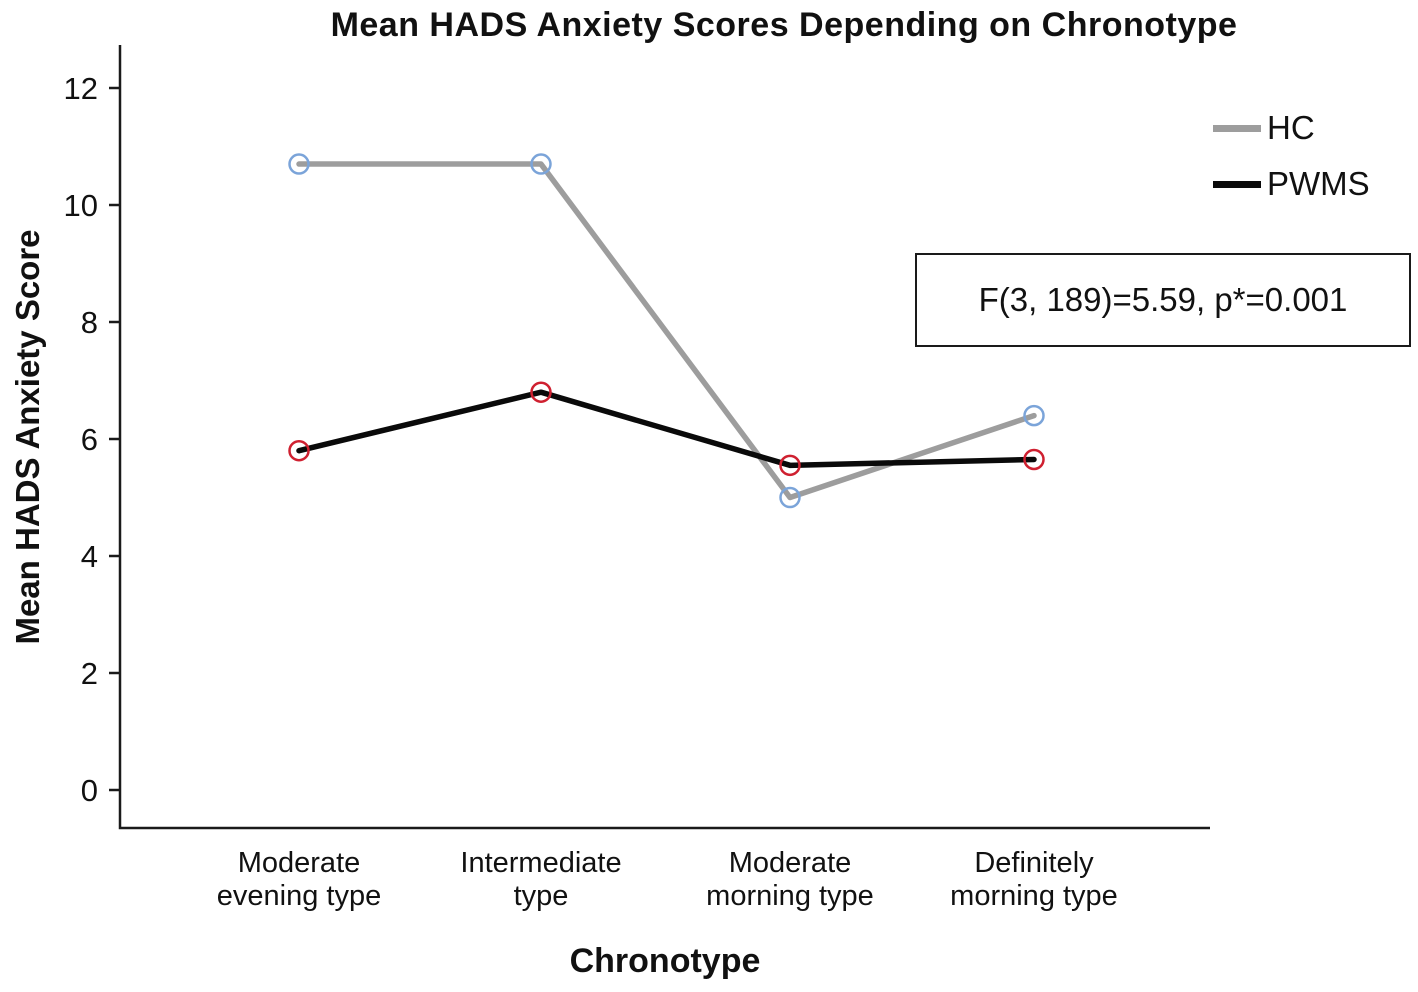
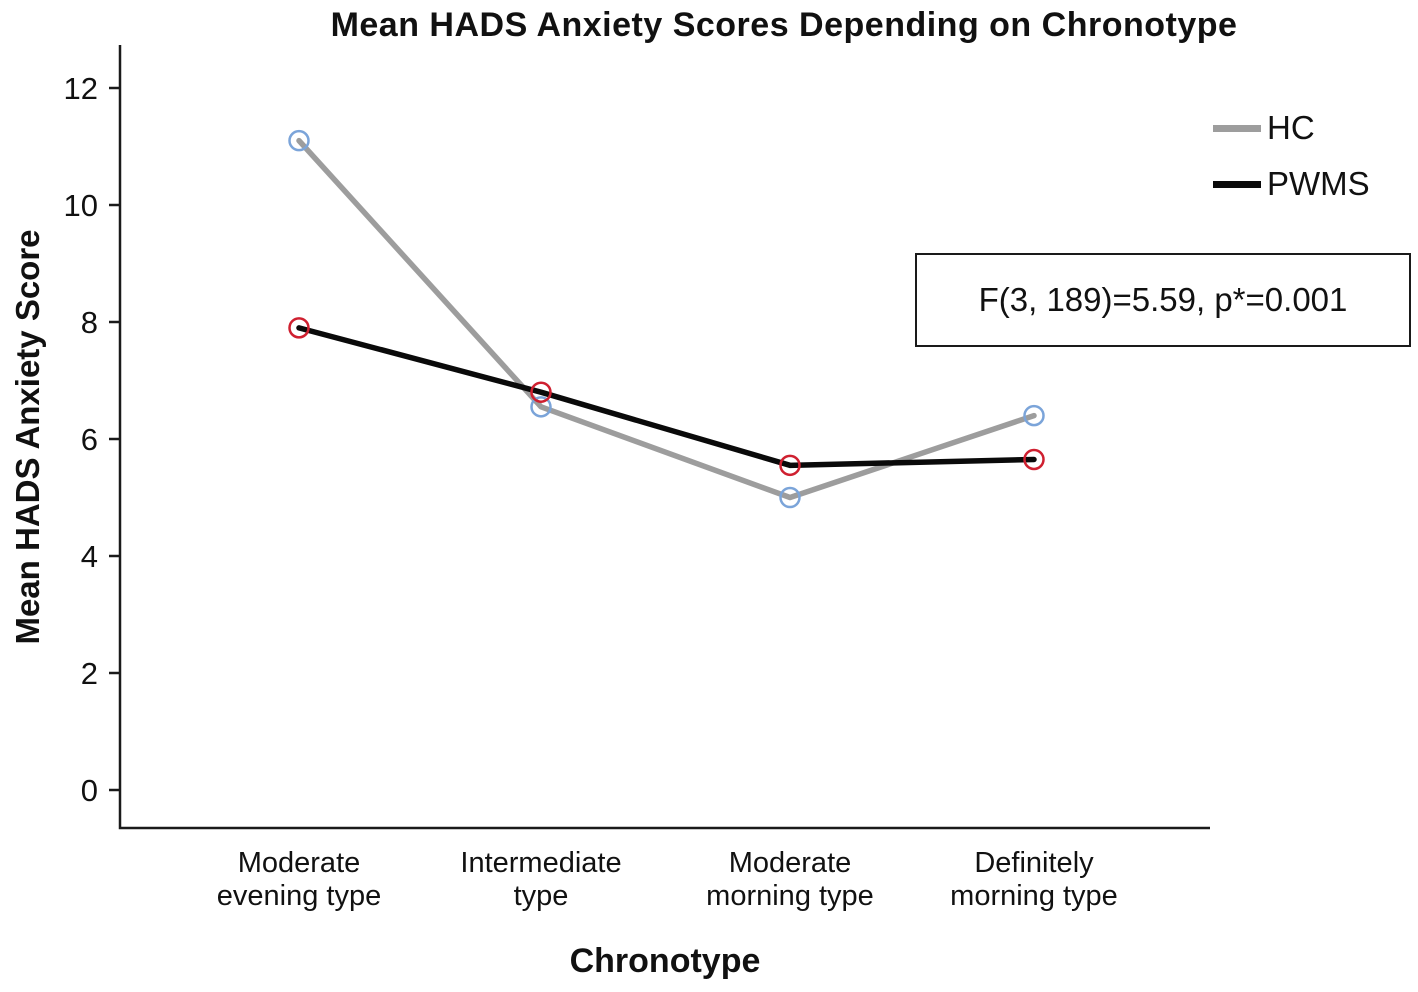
HC/Moderate evening type: 10.7 -> 11.1
PWMS/Moderate evening type: 5.8 -> 7.9
HC/Intermediate type: 10.7 -> 6.5
